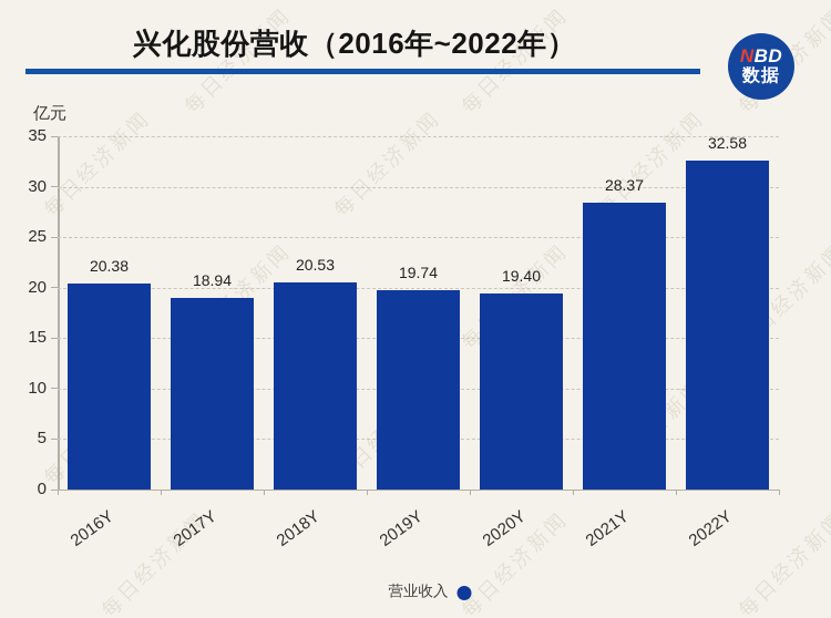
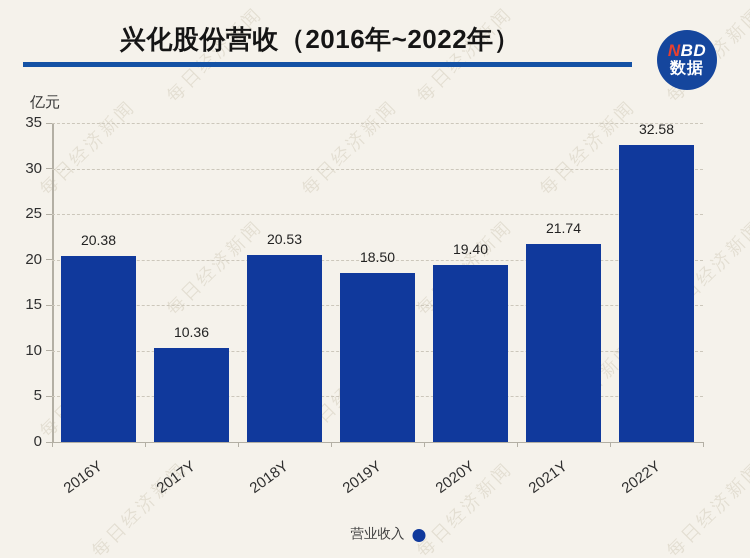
2017Y: 18.94 -> 10.36
2019Y: 19.74 -> 18.50
2021Y: 28.37 -> 21.74
